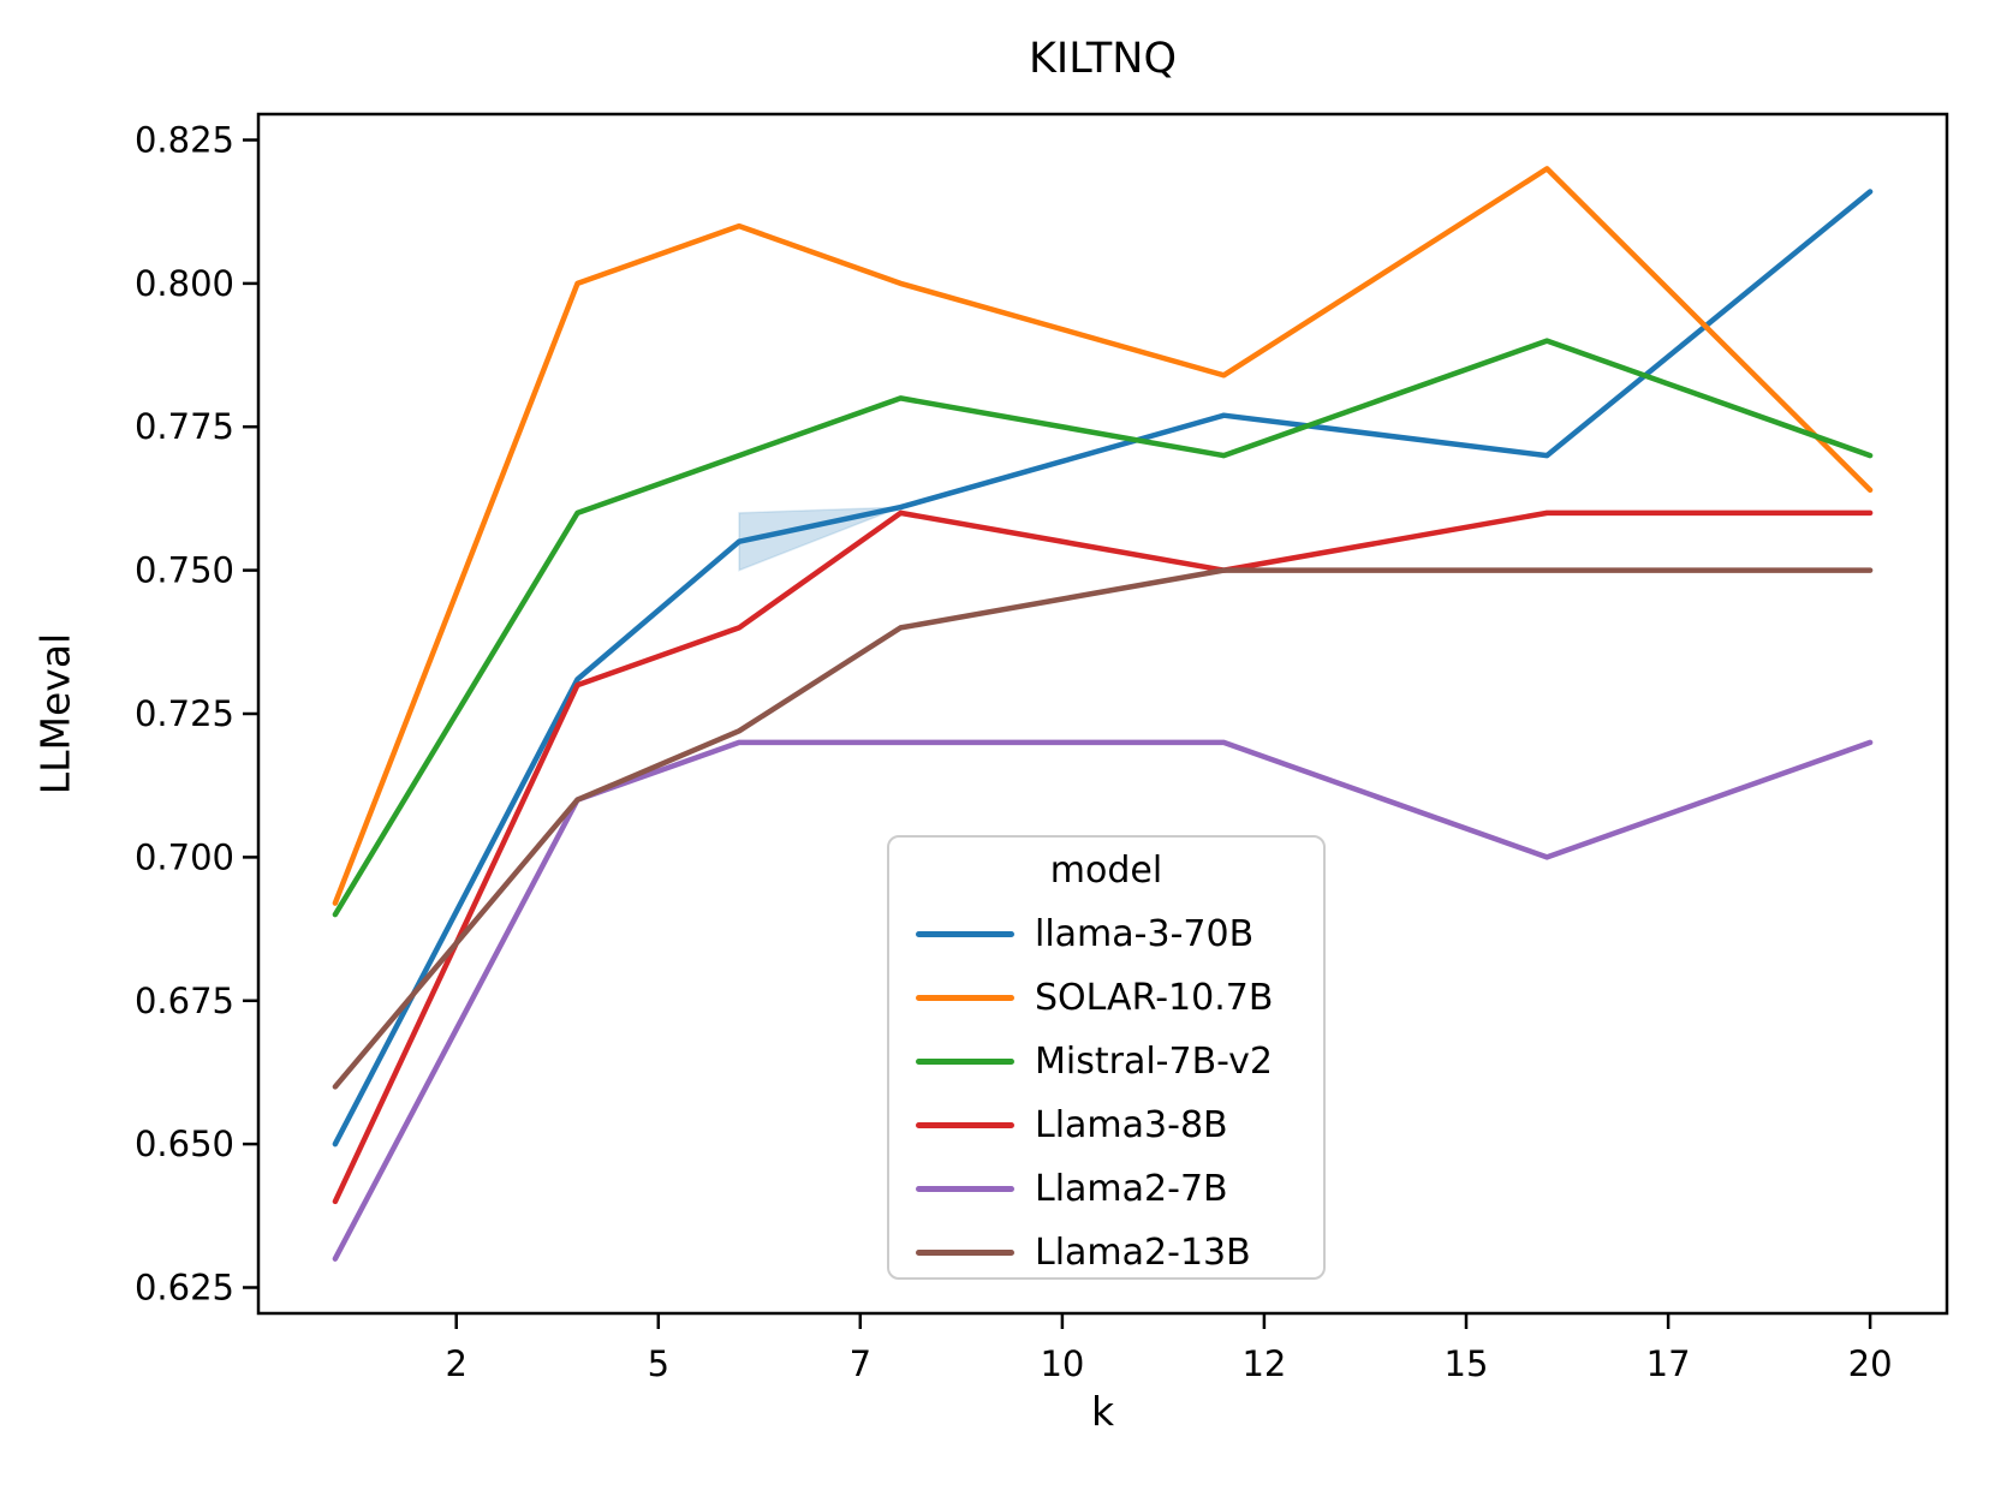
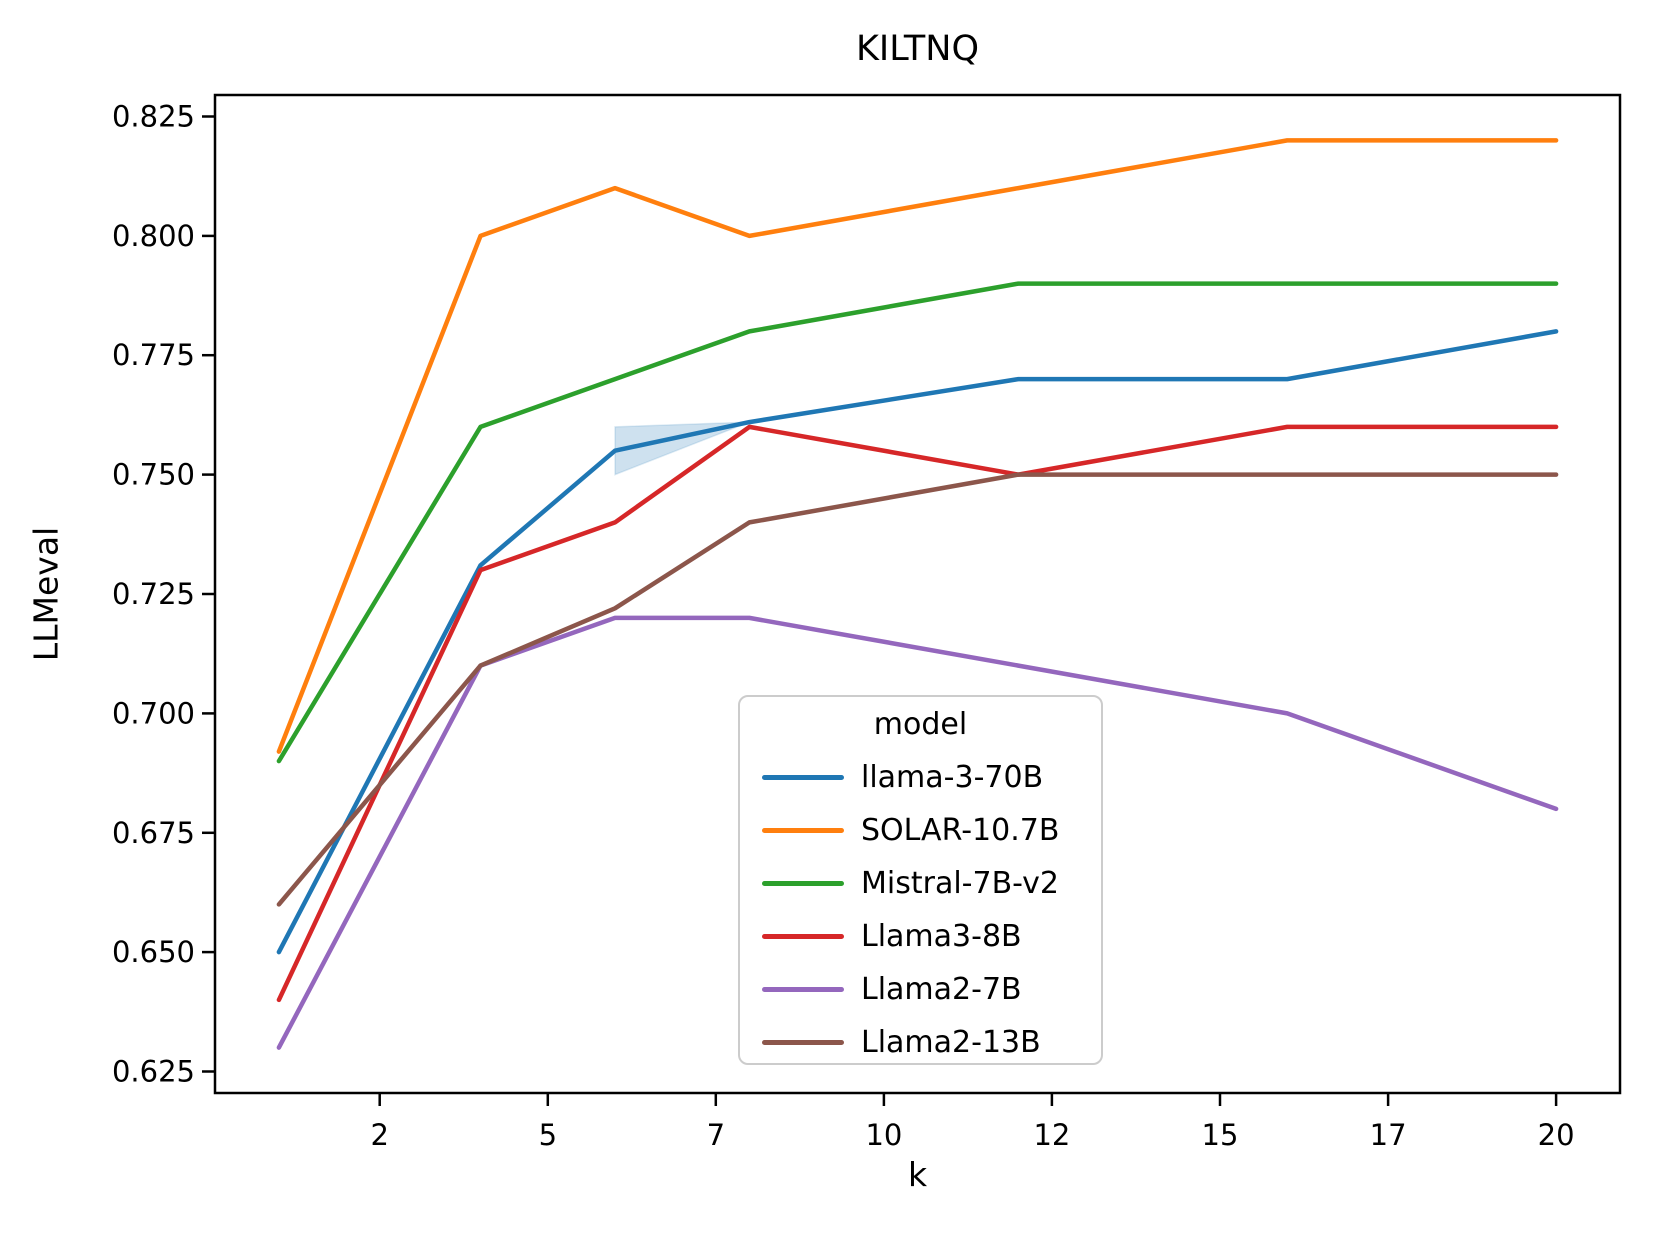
llama-3-70B/12: 0.777 -> 0.770
SOLAR-10.7B/12: 0.784 -> 0.810
Mistral-7B-v2/12: 0.77 -> 0.79
Llama2-7B/12: 0.72 -> 0.71
llama-3-70B/20: 0.816 -> 0.780
SOLAR-10.7B/20: 0.764 -> 0.820
Mistral-7B-v2/20: 0.77 -> 0.79
Llama2-7B/20: 0.72 -> 0.68
